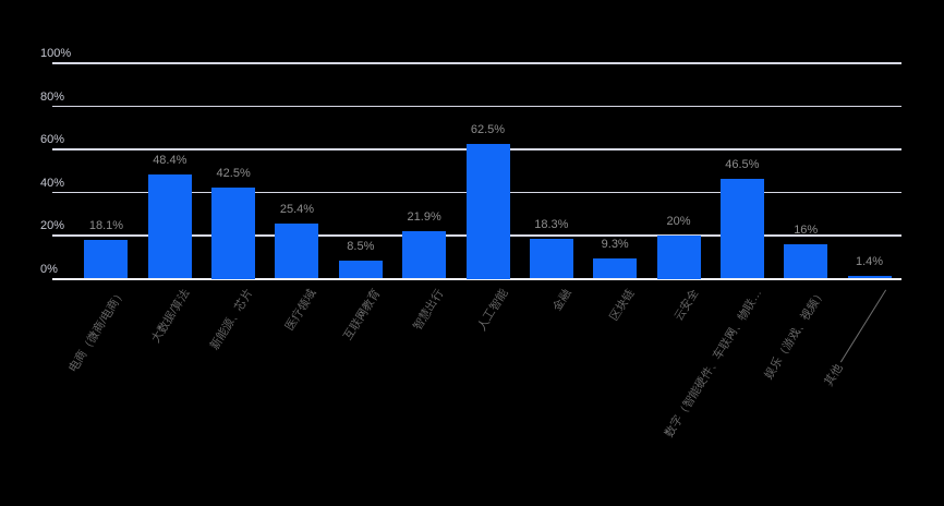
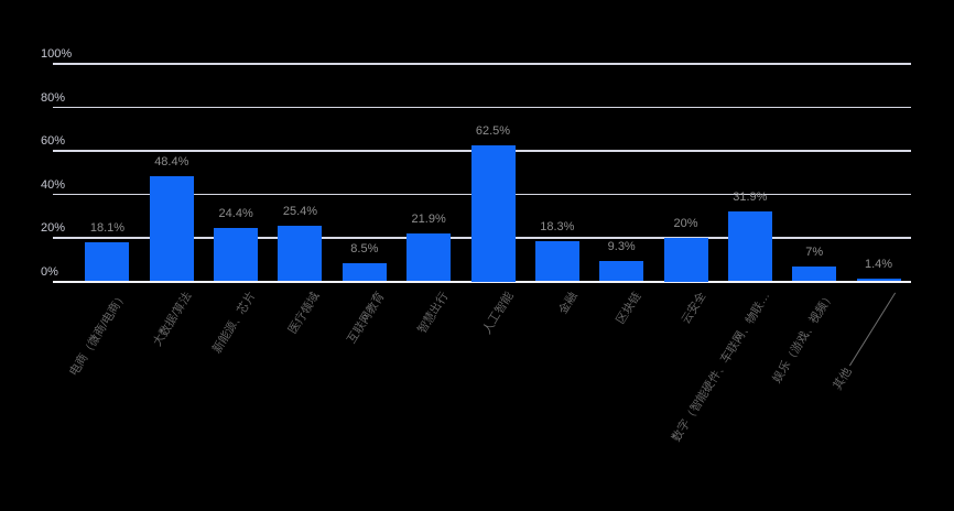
新能源、芯片: 42.5% -> 24.4%
数字（智能硬件、车联网、物联…: 46.5% -> 31.9%
娱乐（游戏、视频）: 16% -> 7%
